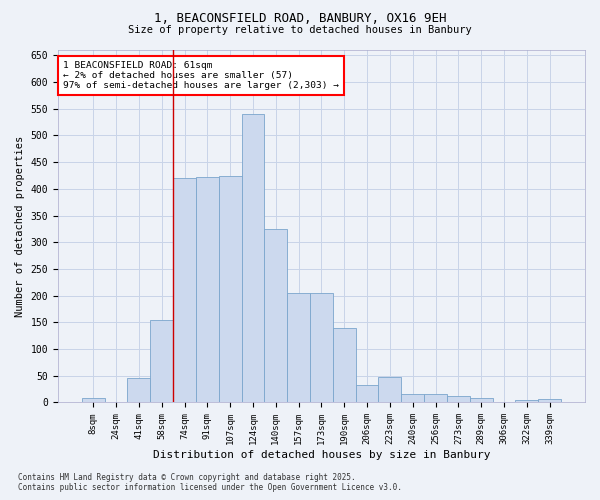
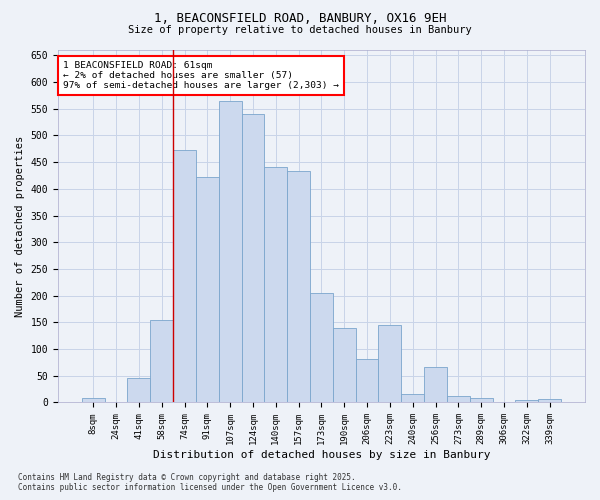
74sqm: 420 -> 472
107sqm: 425 -> 564
140sqm: 325 -> 440
157sqm: 205 -> 434
206sqm: 32 -> 82
223sqm: 48 -> 146
256sqm: 15 -> 66
